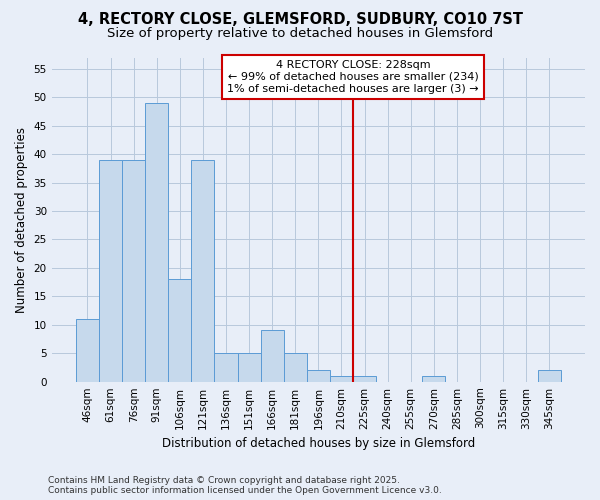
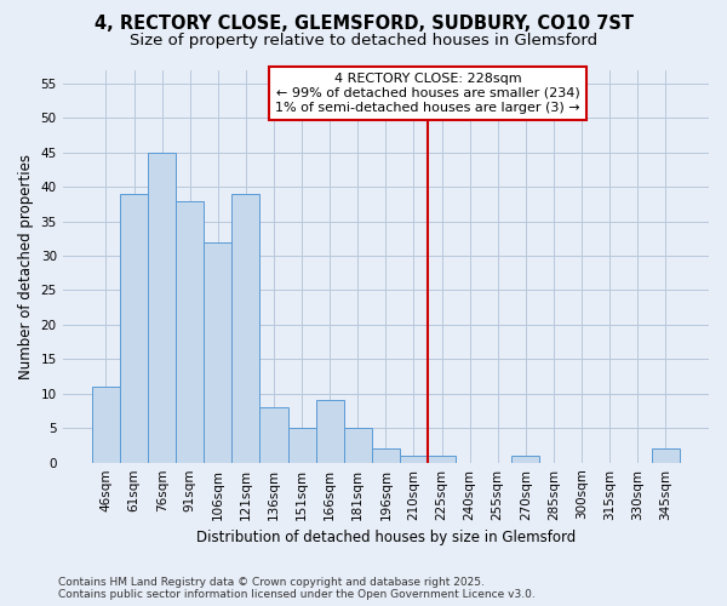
76sqm: 39 -> 45
91sqm: 49 -> 38
106sqm: 18 -> 32
136sqm: 5 -> 8
